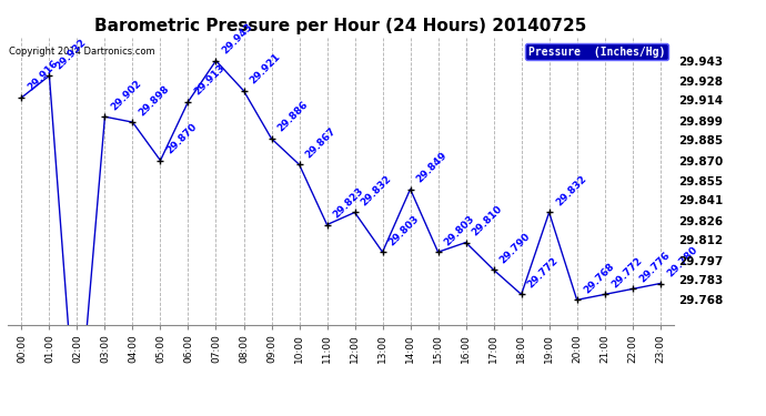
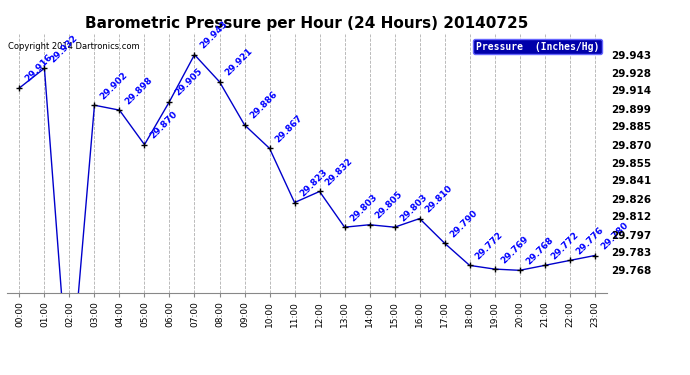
06:00: 29.913 -> 29.905
14:00: 29.849 -> 29.805
19:00: 29.832 -> 29.769
